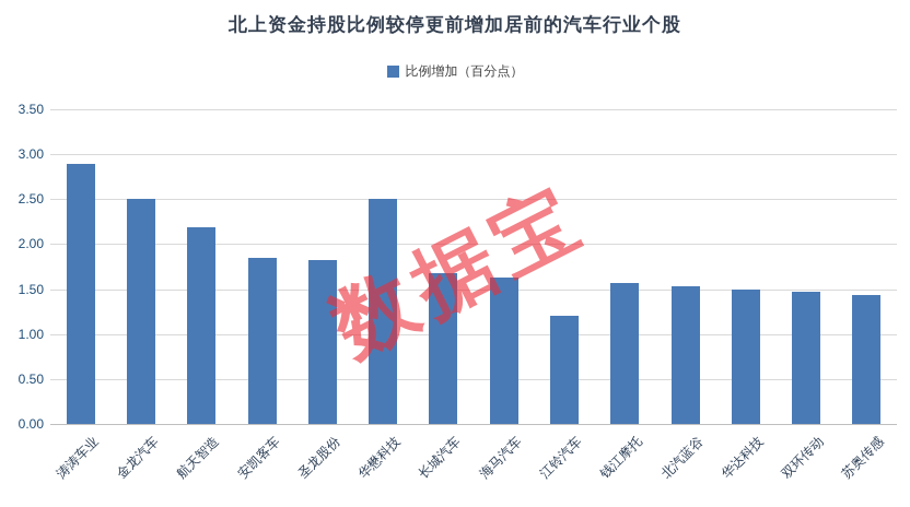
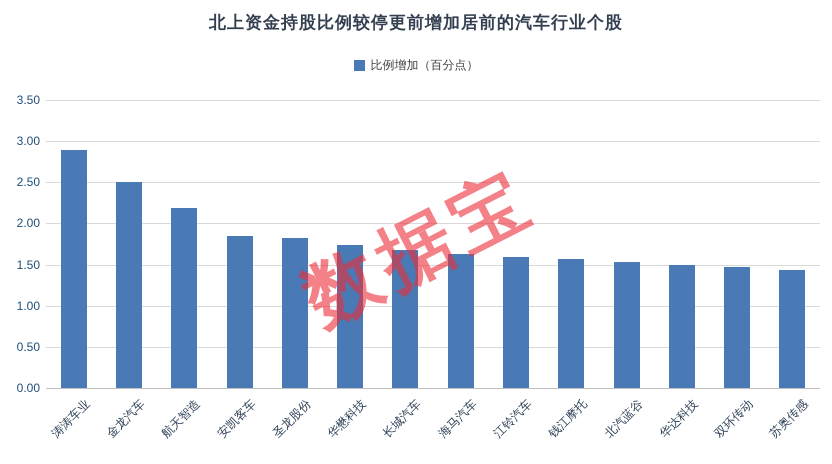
华懋科技: 2.5 -> 1.7
江铃汽车: 1.2 -> 1.6
